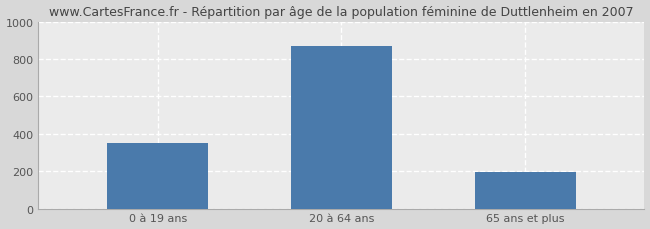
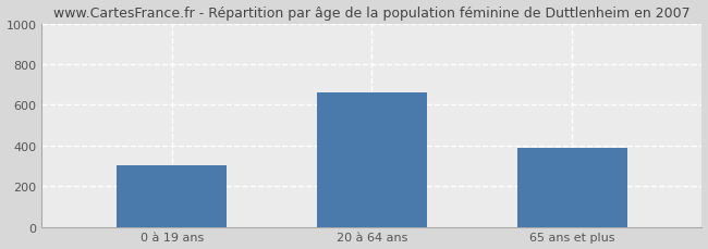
0 à 19 ans: 350 -> 300
20 à 64 ans: 870 -> 660
65 ans et plus: 200 -> 390
